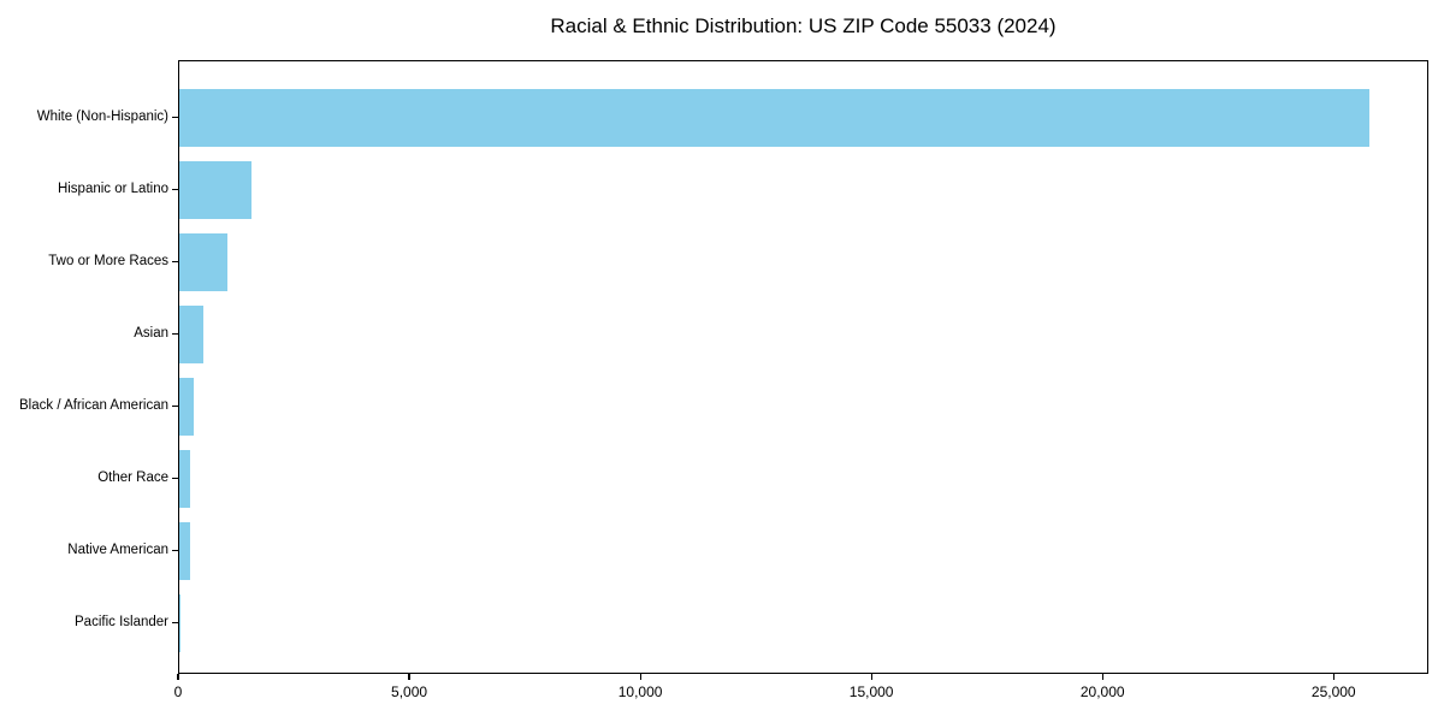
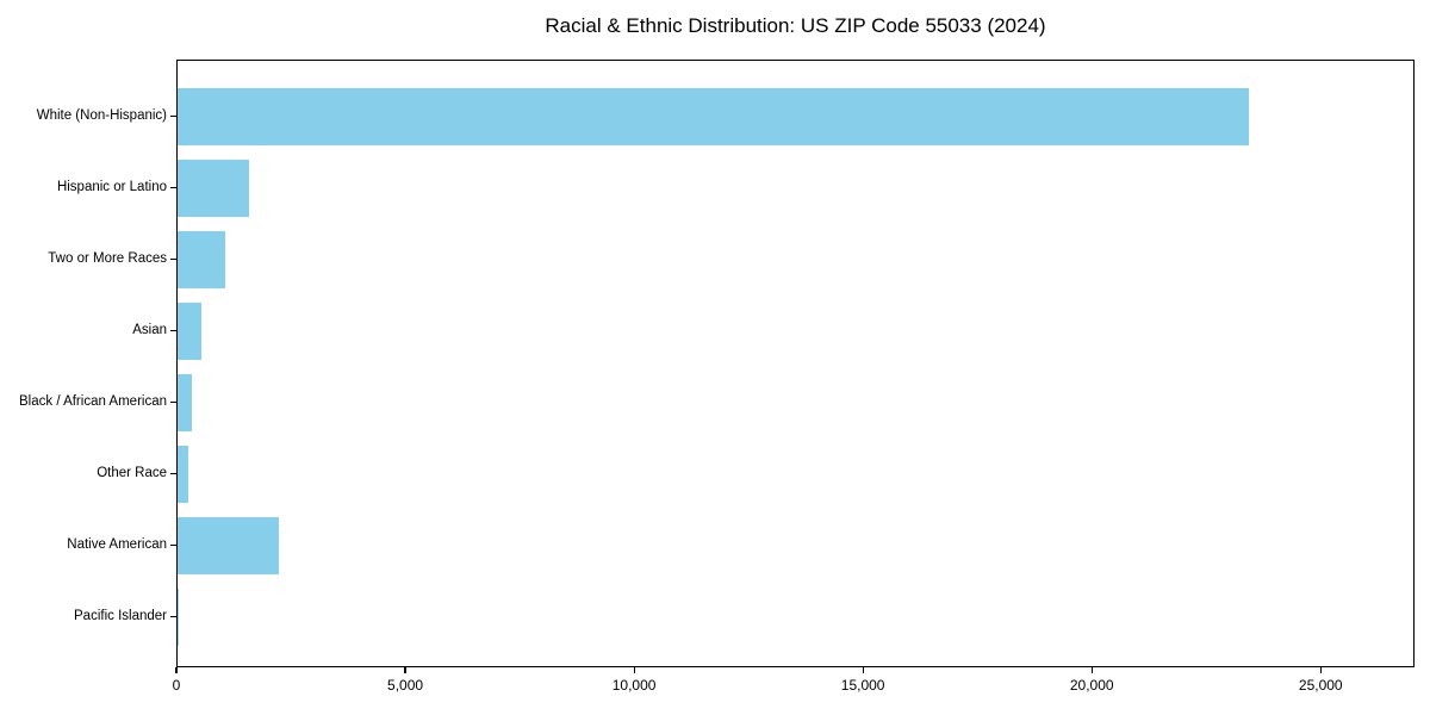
White (Non-Hispanic): 25800 -> 23400
Native American: 200 -> 2200
